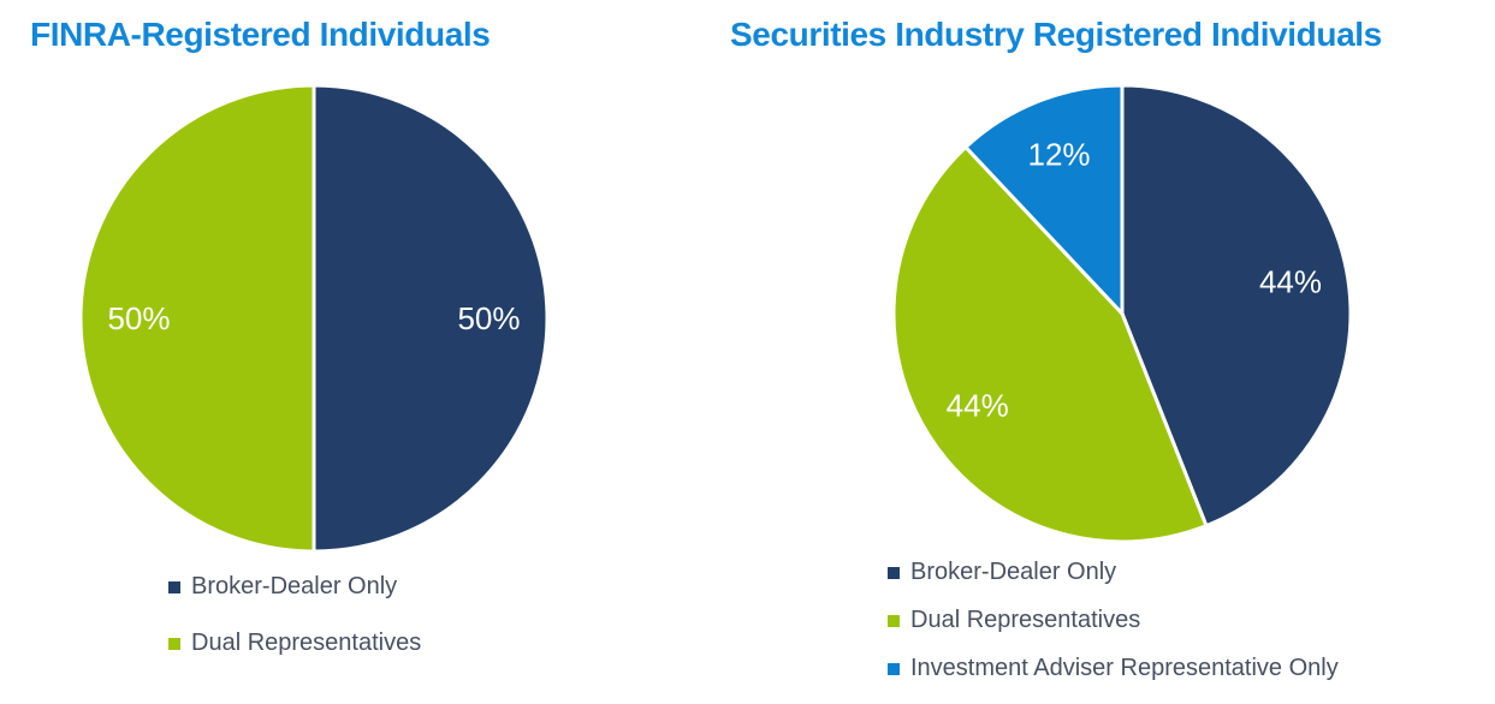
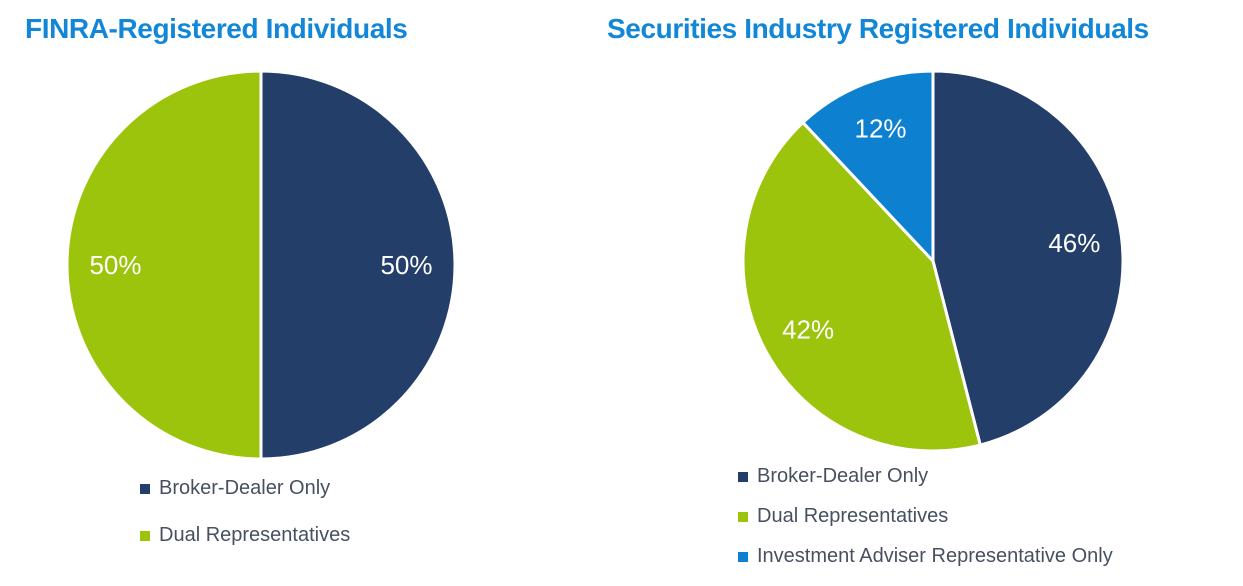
Securities Industry Registered Individuals/Broker-Dealer Only: 44% -> 46%
Securities Industry Registered Individuals/Dual Representatives: 44% -> 42%
